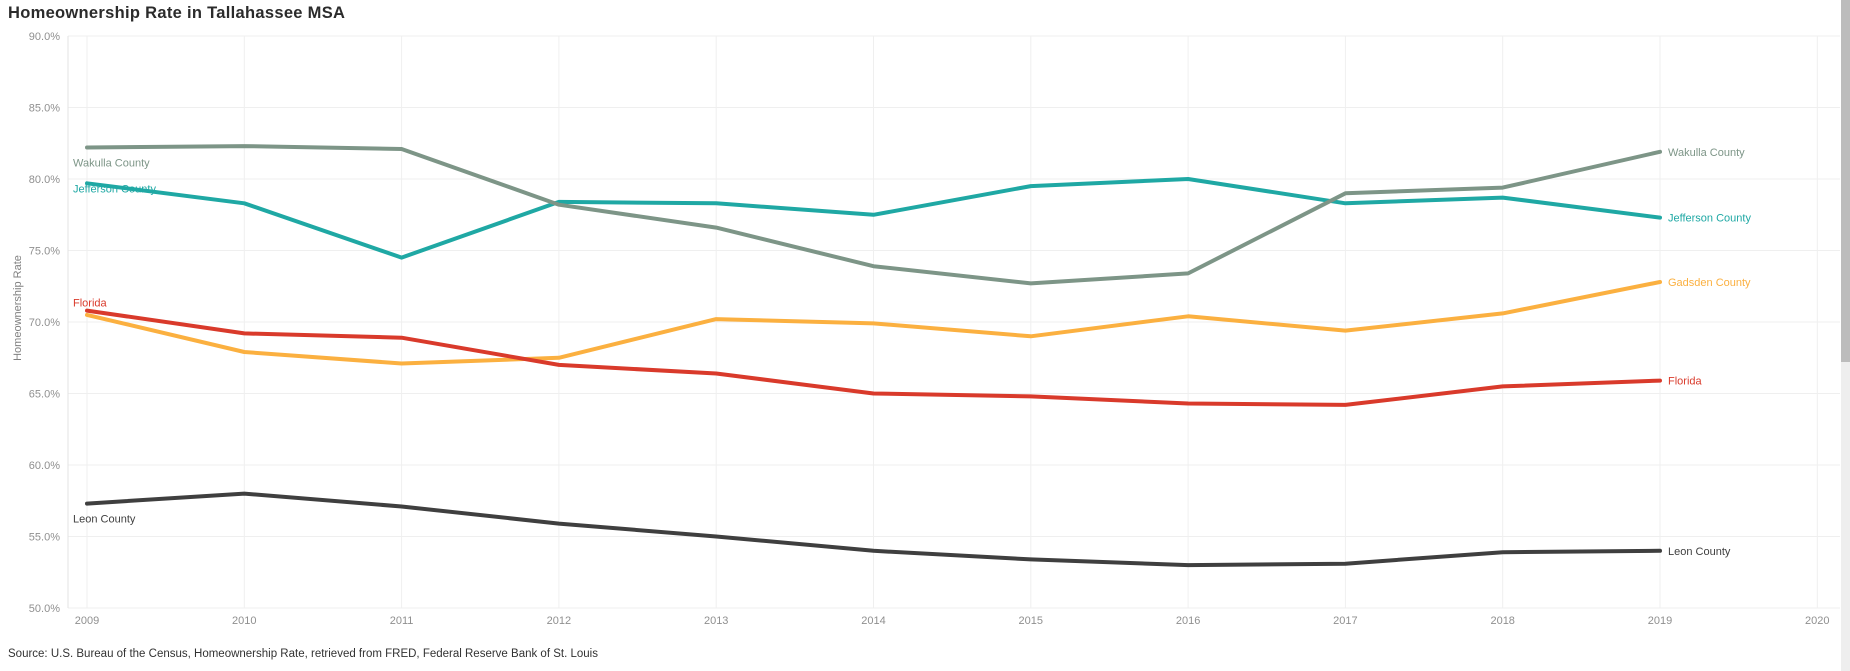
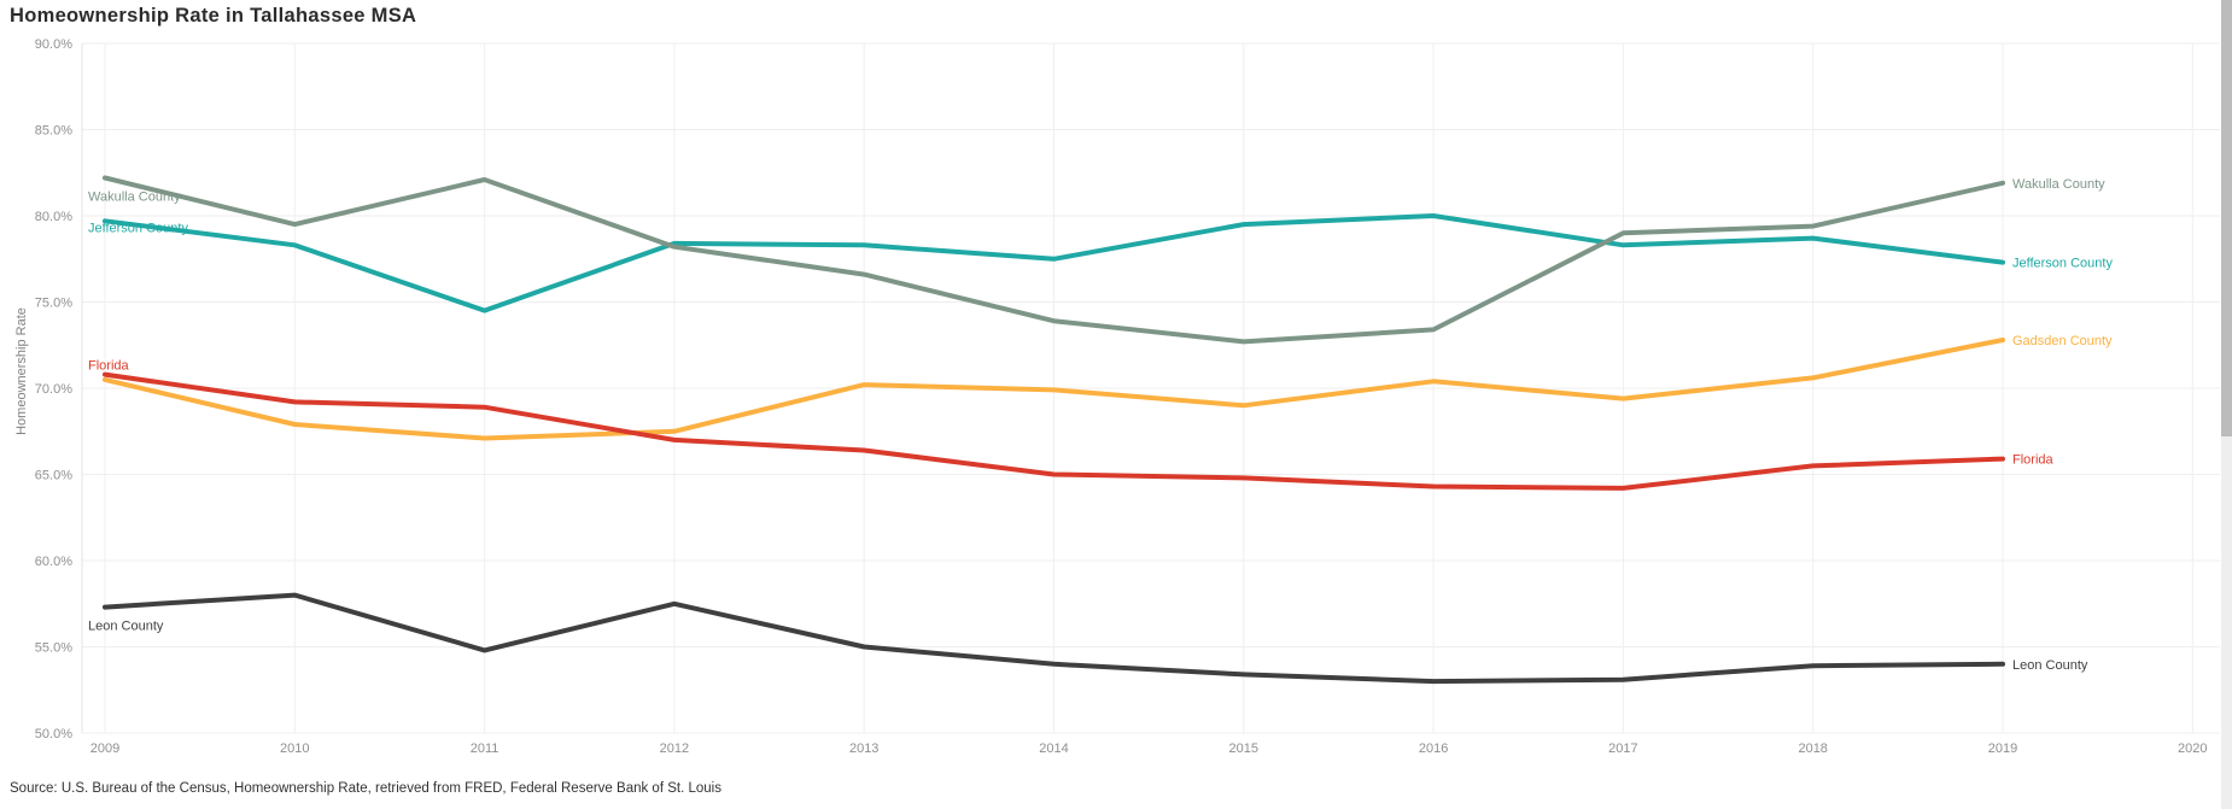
Wakulla County/2010: 82.3% -> 79.5%
Leon County/2011: 57.1% -> 54.8%
Leon County/2012: 55.9% -> 57.5%
